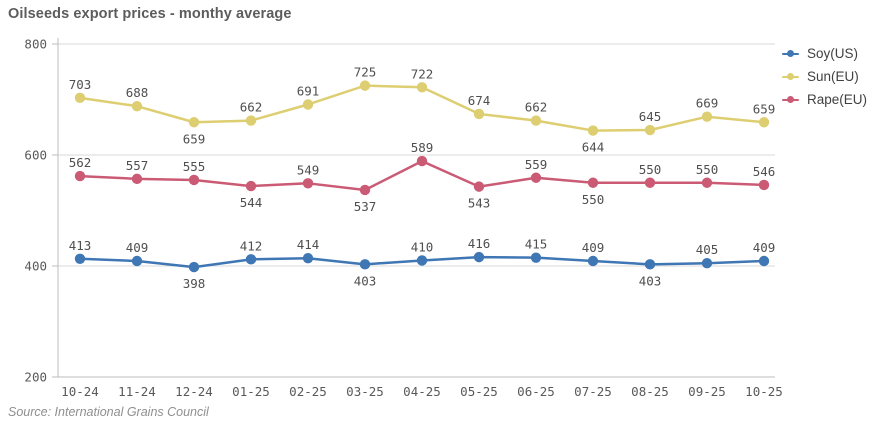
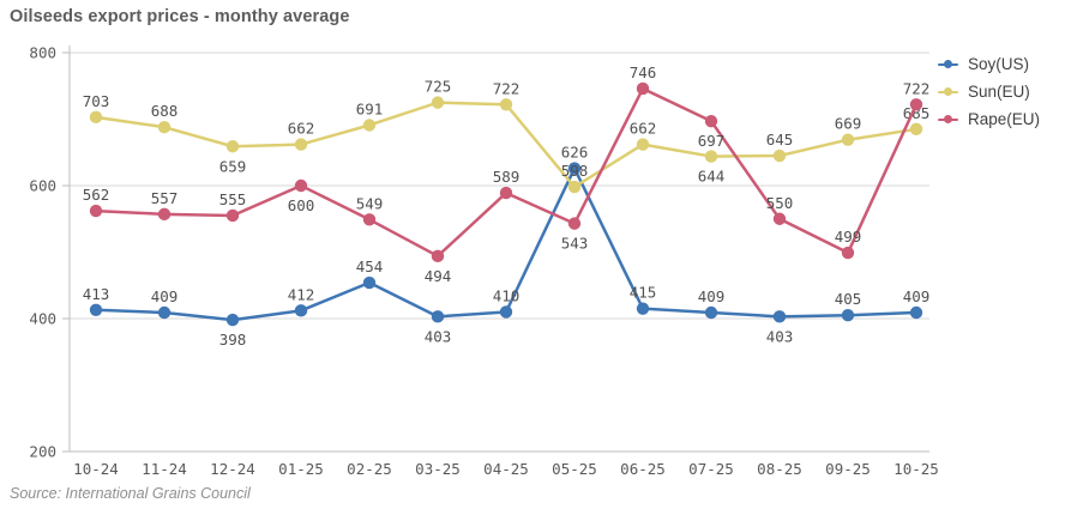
Rape(EU)/01-25: 544 -> 600
Soy(US)/02-25: 414 -> 454
Rape(EU)/03-25: 537 -> 494
Soy(US)/05-25: 416 -> 626
Sun(EU)/05-25: 674 -> 598
Rape(EU)/06-25: 559 -> 746
Rape(EU)/07-25: 550 -> 697
Rape(EU)/09-25: 550 -> 499
Sun(EU)/10-25: 659 -> 685
Rape(EU)/10-25: 546 -> 722
